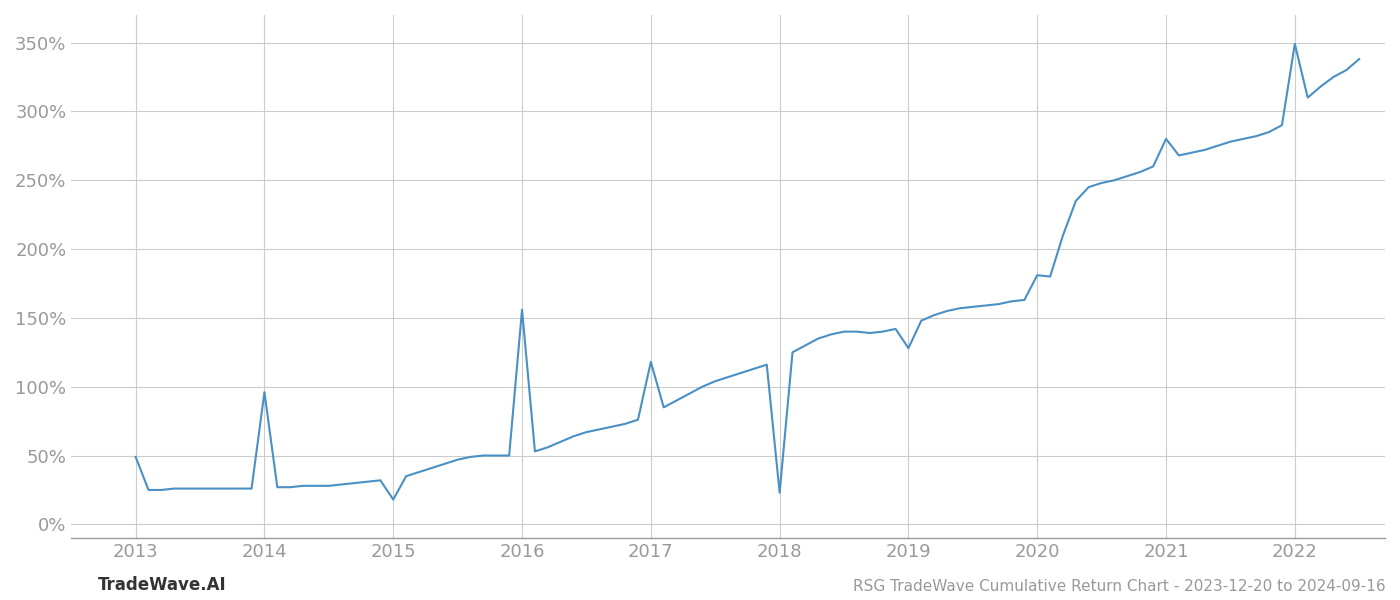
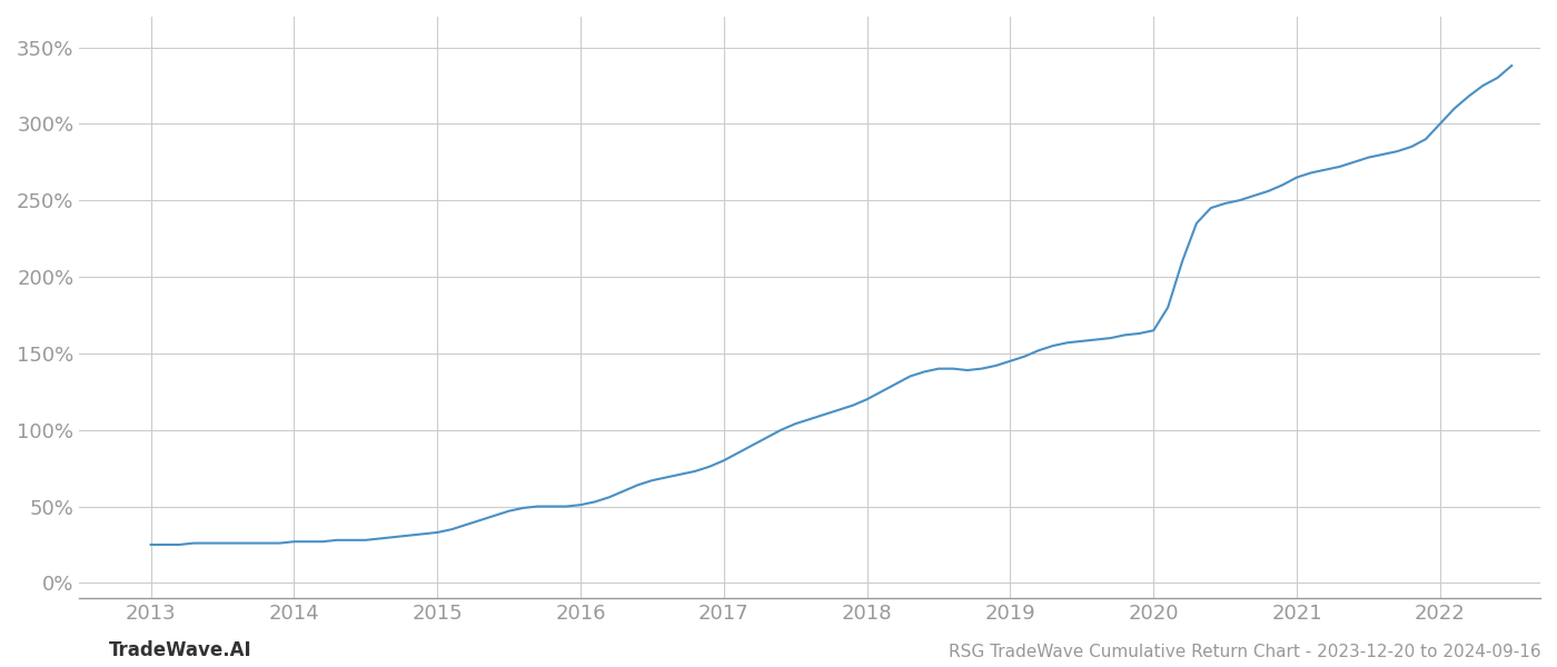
2013: 49% -> 25%
2014: 96% -> 27%
2015: 18% -> 33%
2016: 156% -> 51%
2017: 118% -> 80%
2018: 23% -> 120%
2019: 128% -> 145%
2020: 181% -> 165%
2021: 280% -> 265%
2022: 349% -> 300%
